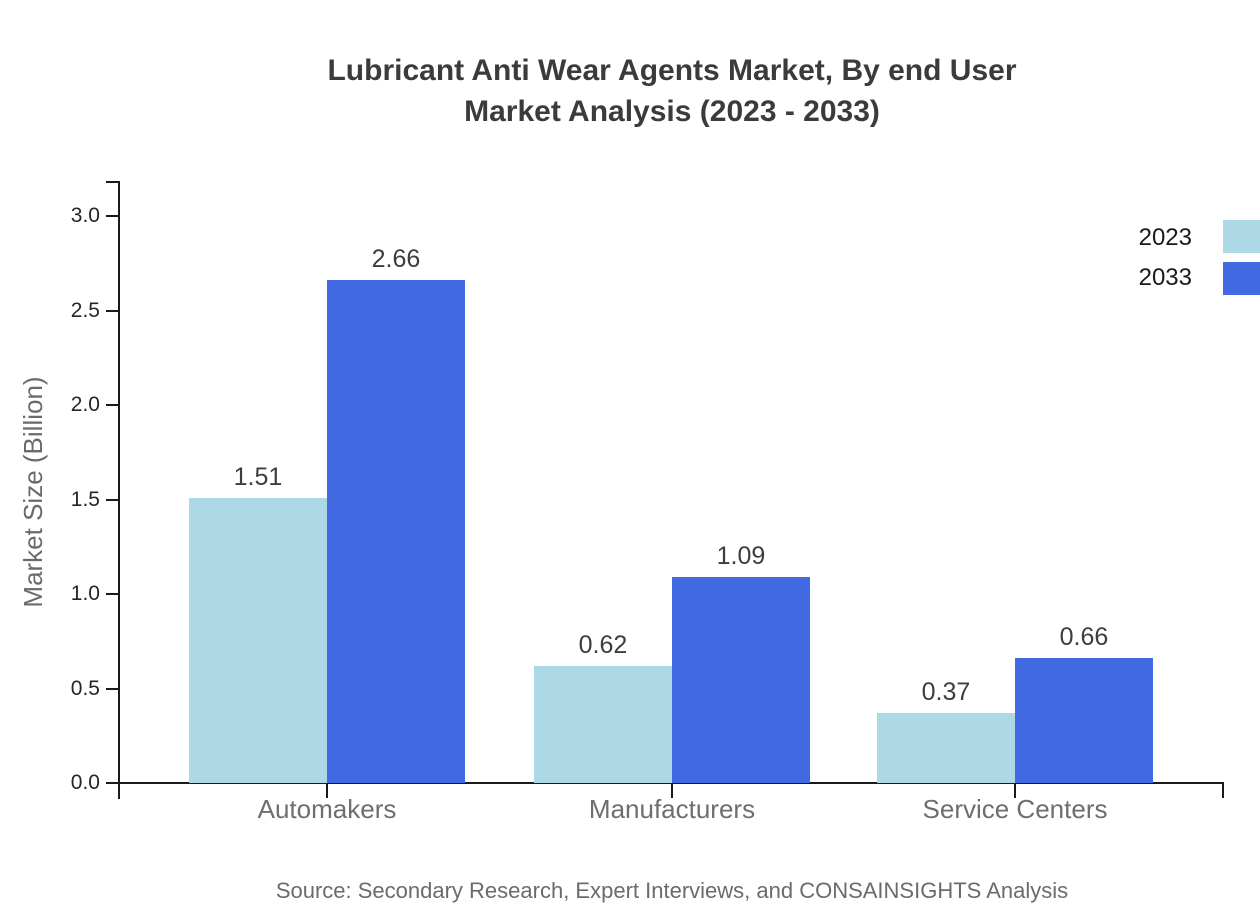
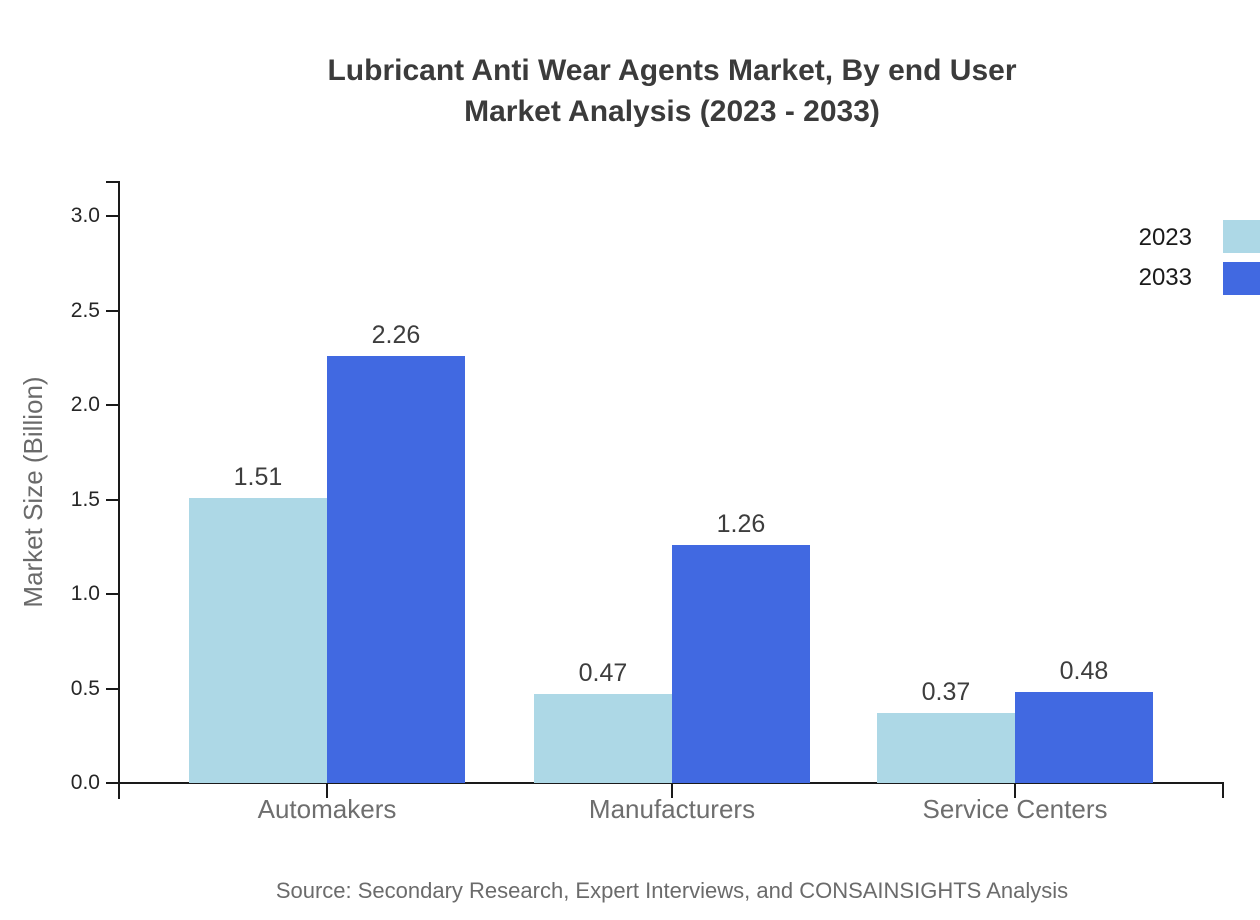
2033/Automakers: 2.66 -> 2.26
2023/Manufacturers: 0.62 -> 0.47
2033/Manufacturers: 1.09 -> 1.26
2033/Service Centers: 0.66 -> 0.48
